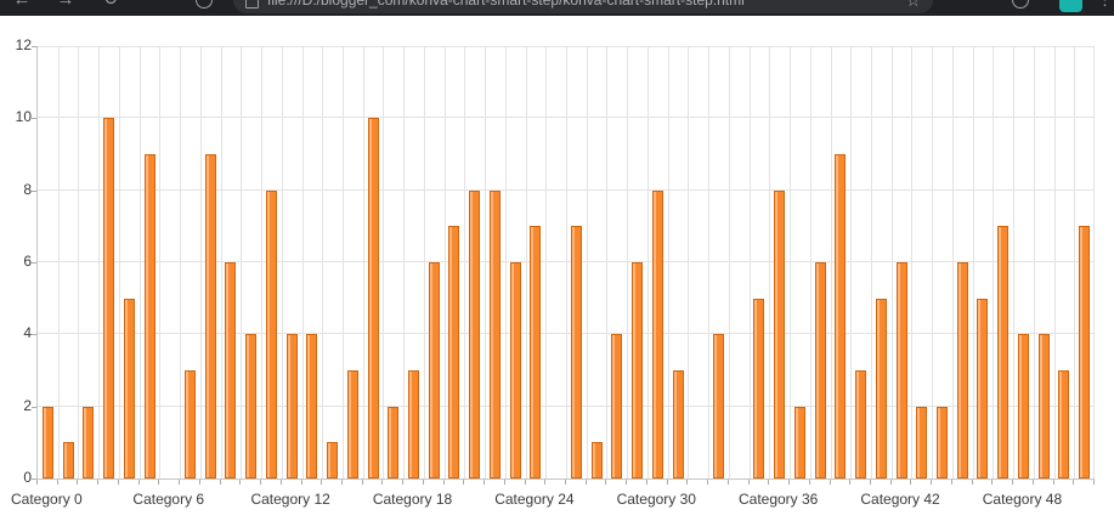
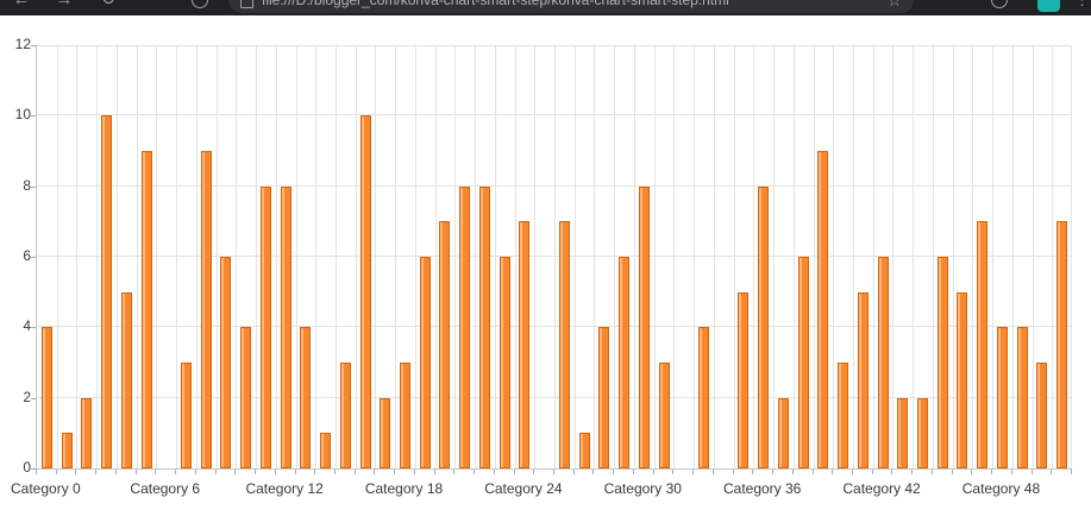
Category 0: 2 -> 4
Category 12: 4 -> 8
